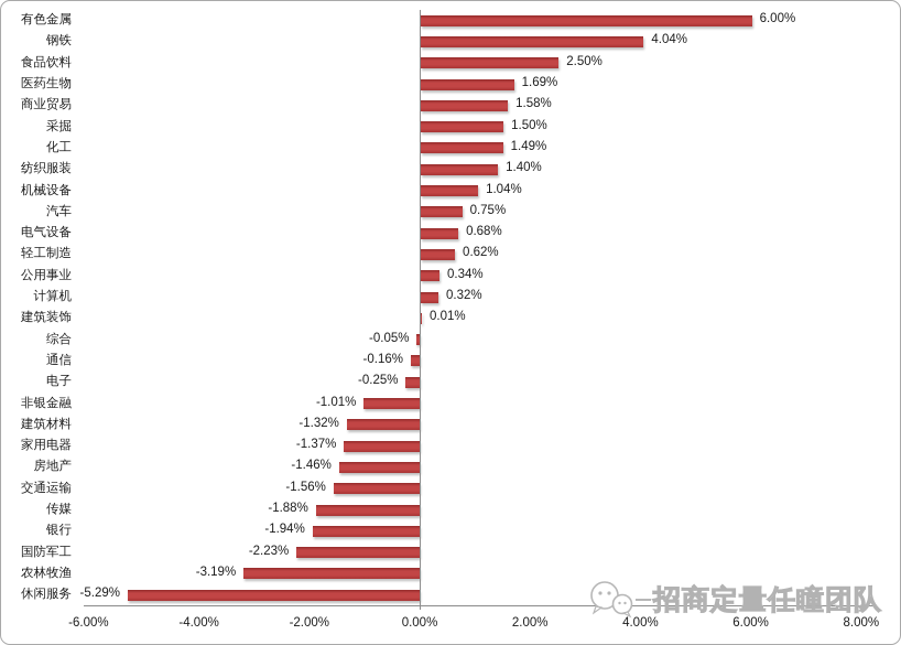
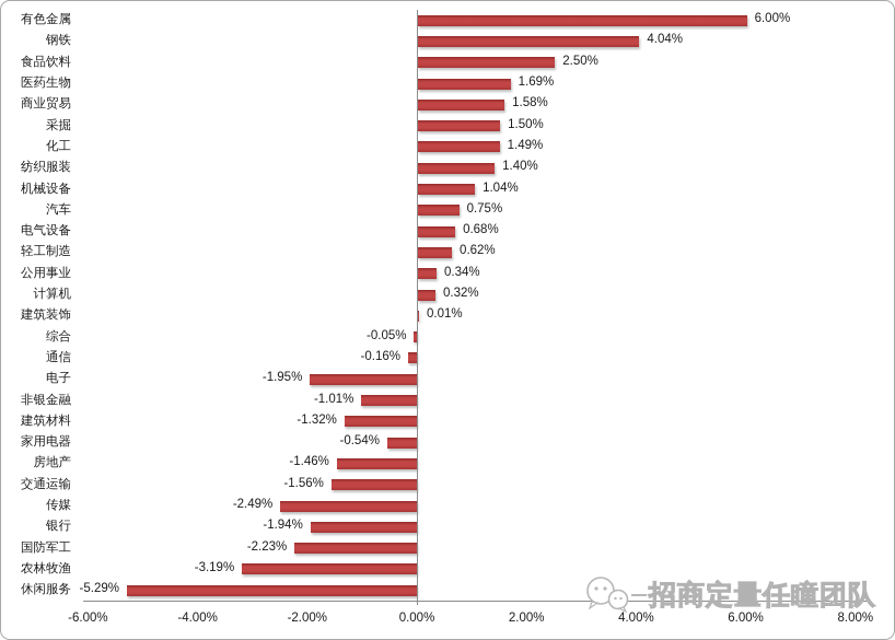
电子: -0.25% -> -1.95%
家用电器: -1.37% -> -0.54%
传媒: -1.88% -> -2.49%
